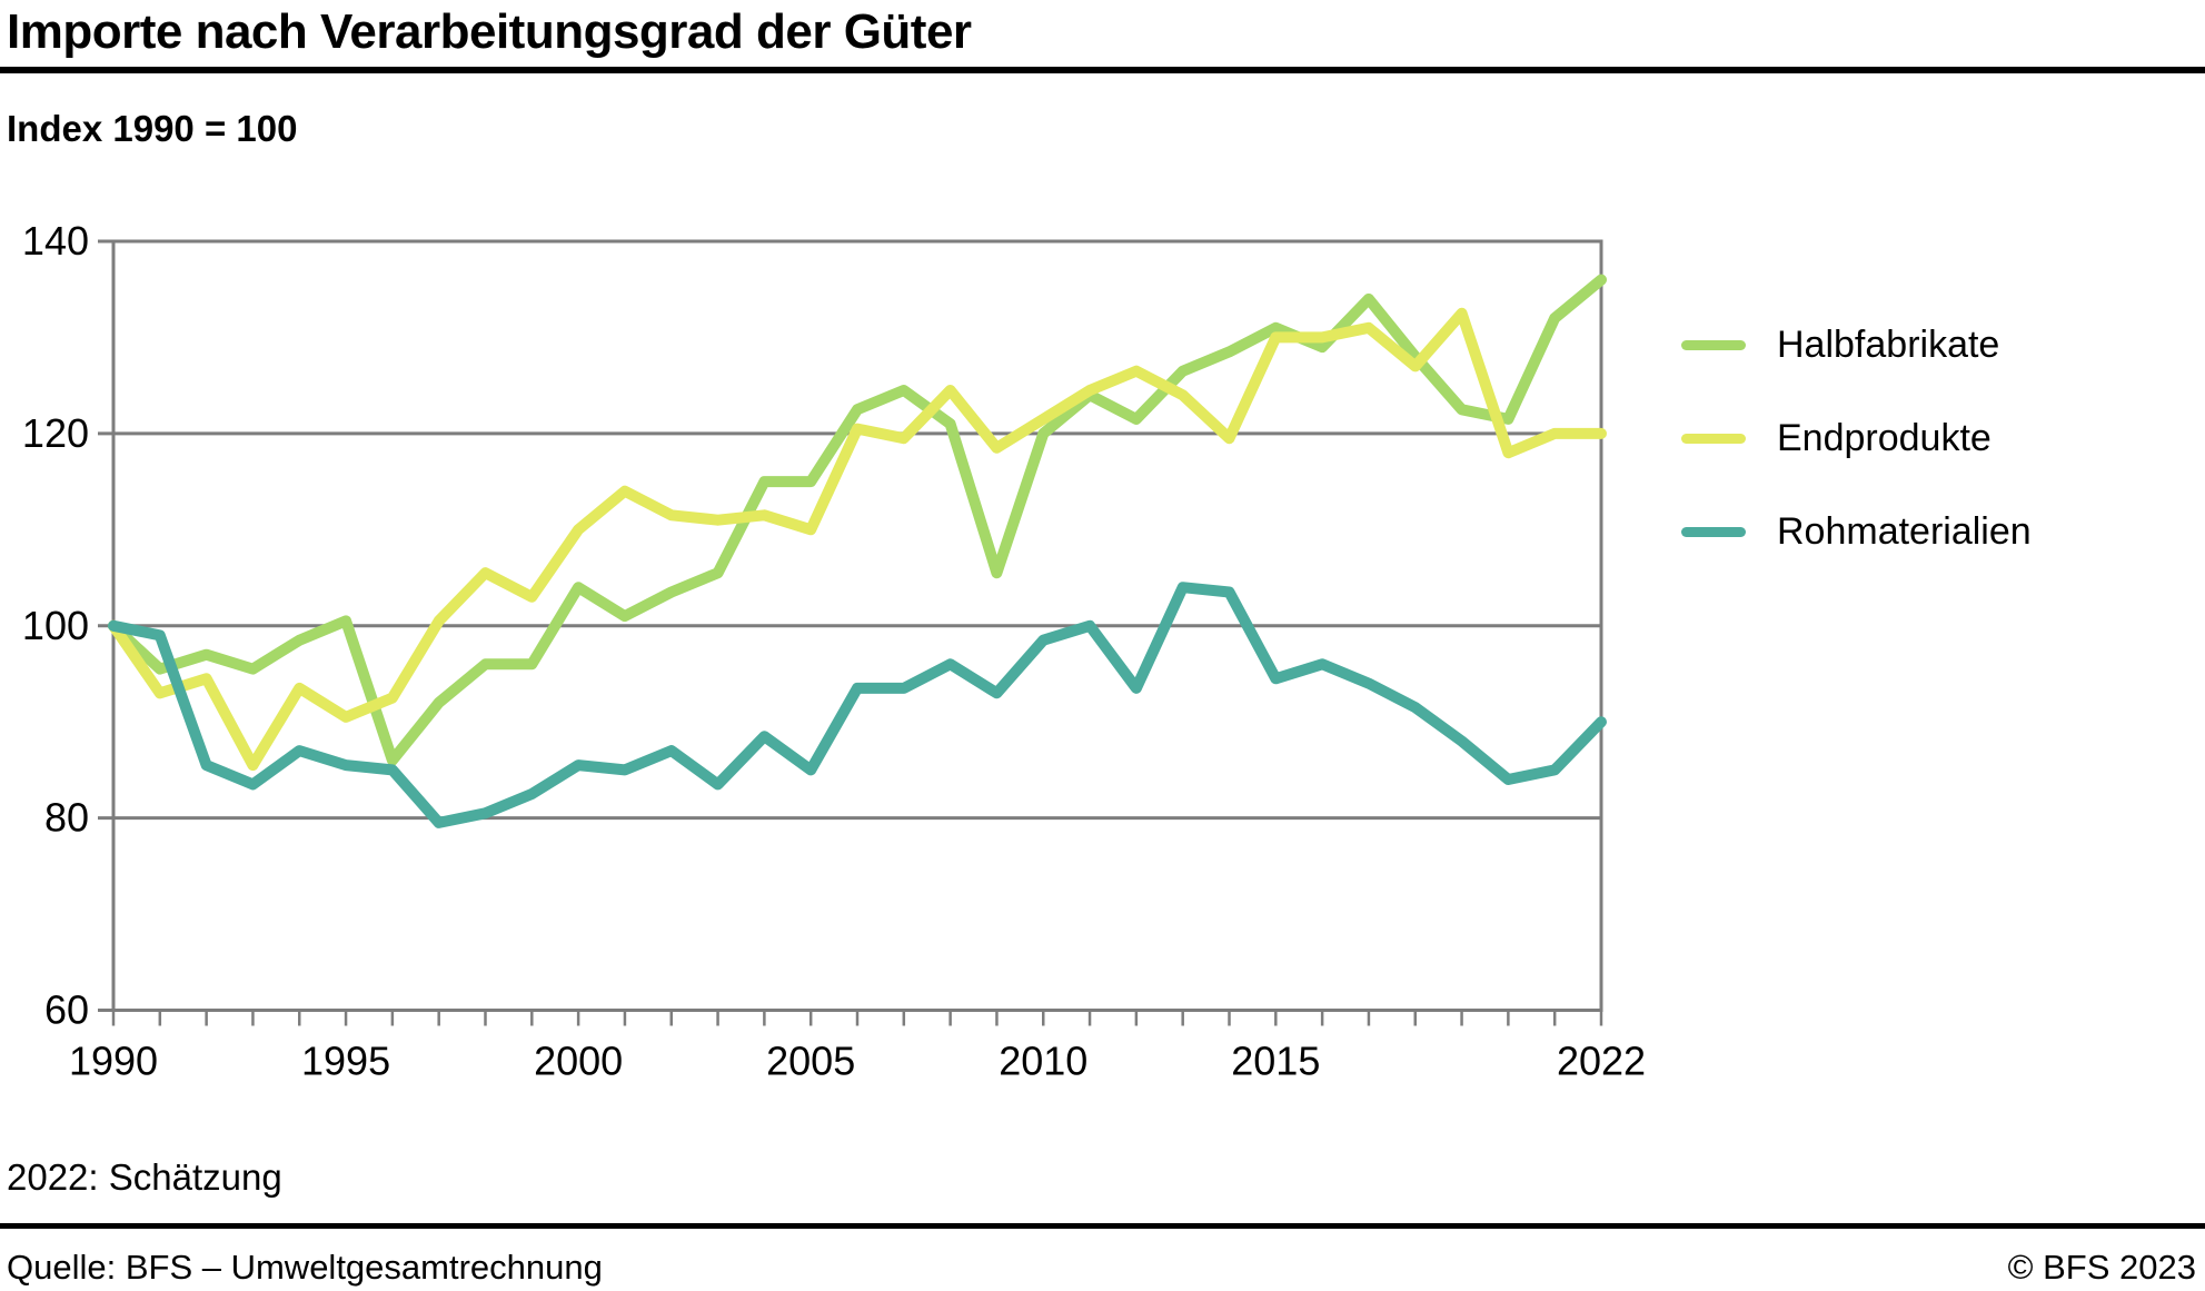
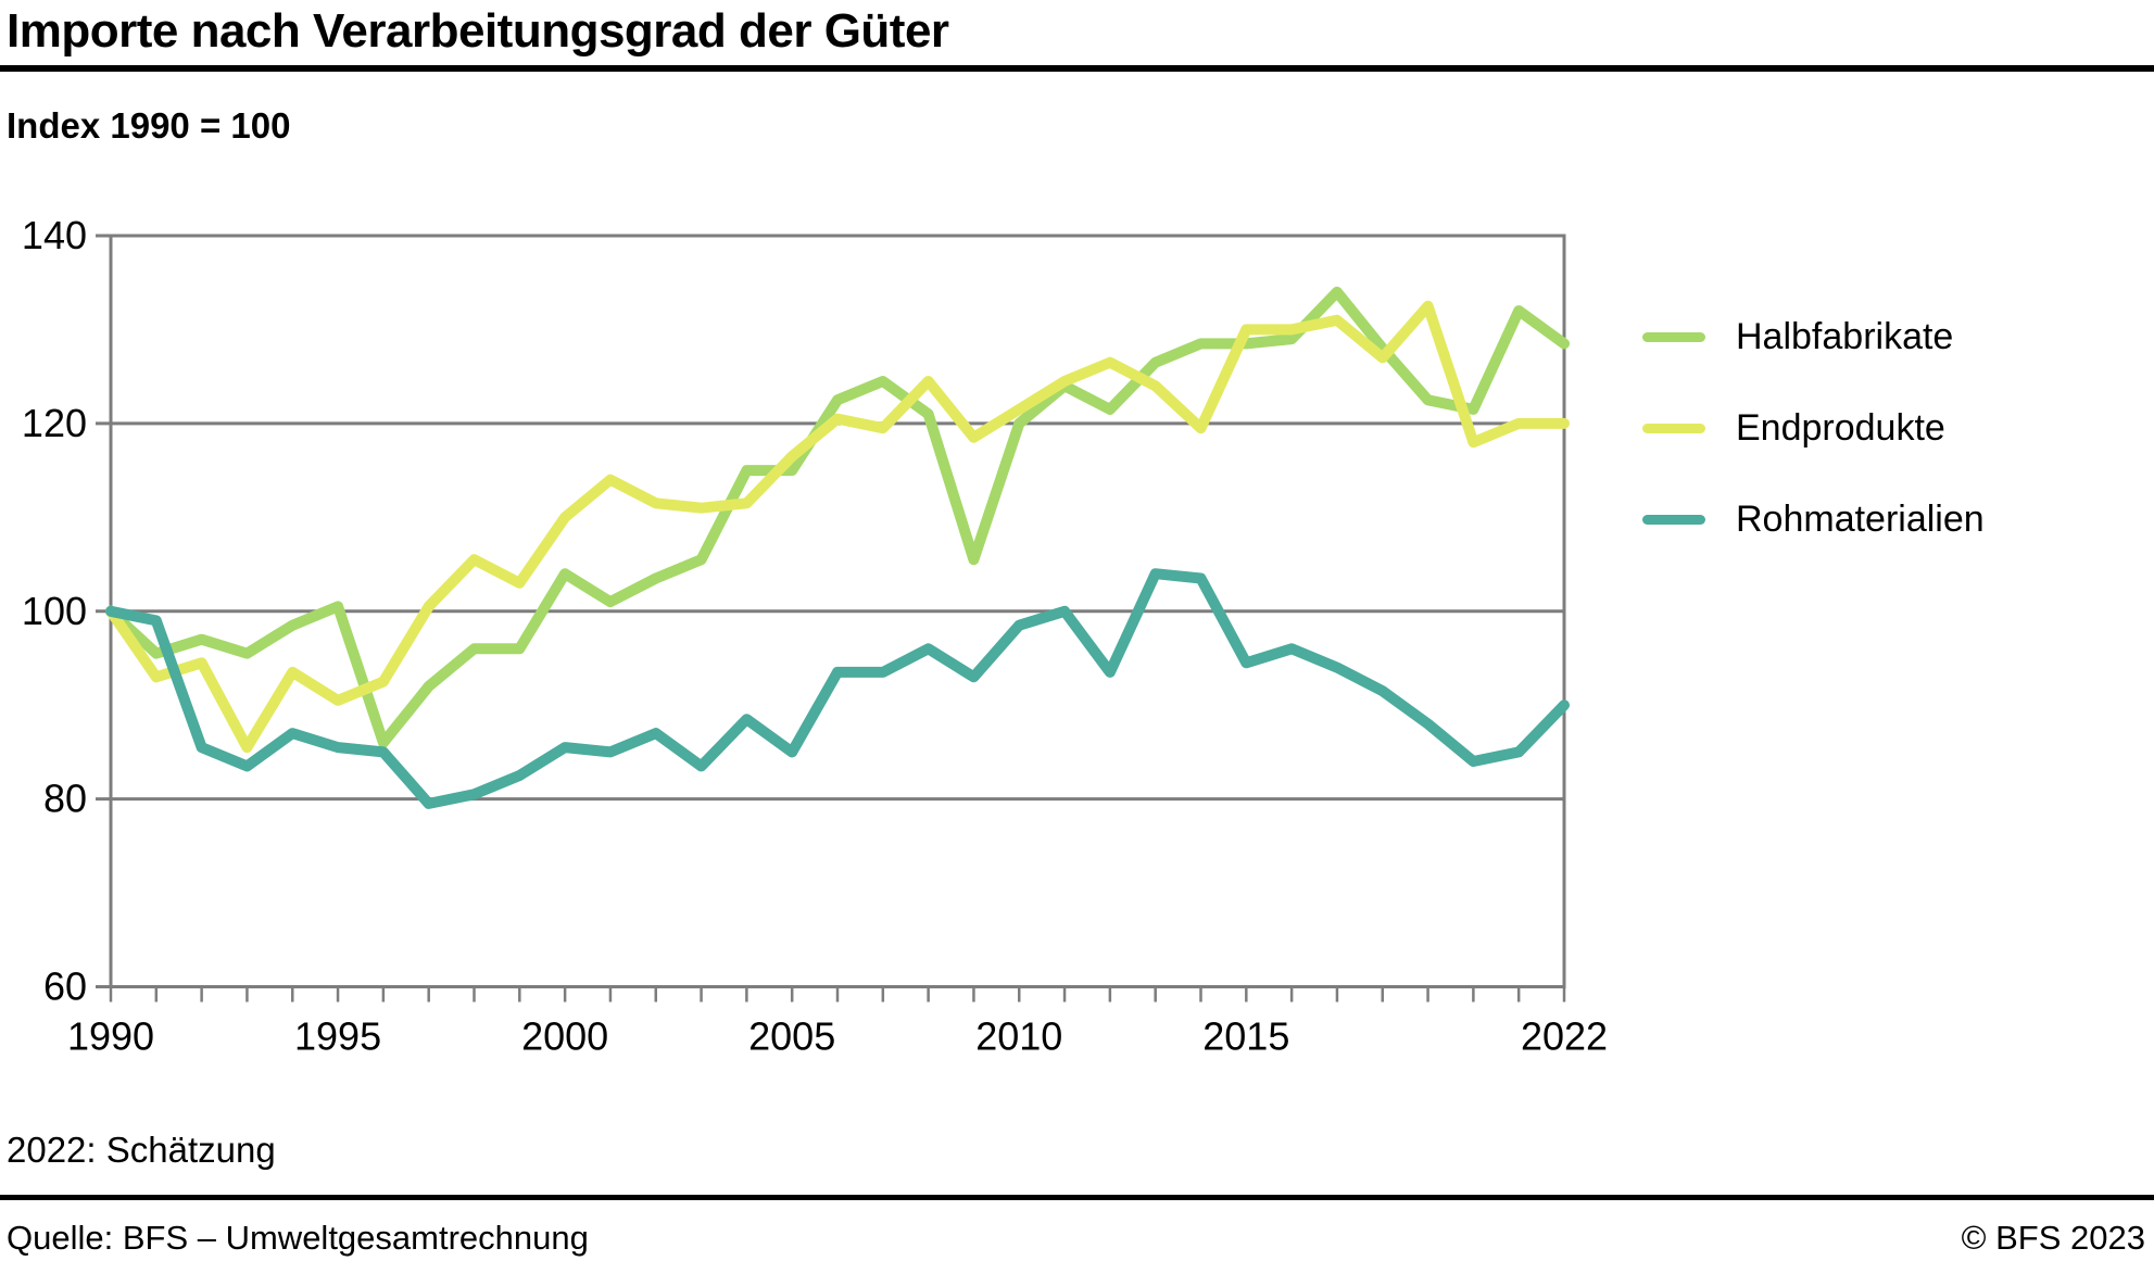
Endprodukte/2005: 110 -> 116
Halbfabrikate/2015: 131 -> 128
Halbfabrikate/2022: 136 -> 128
